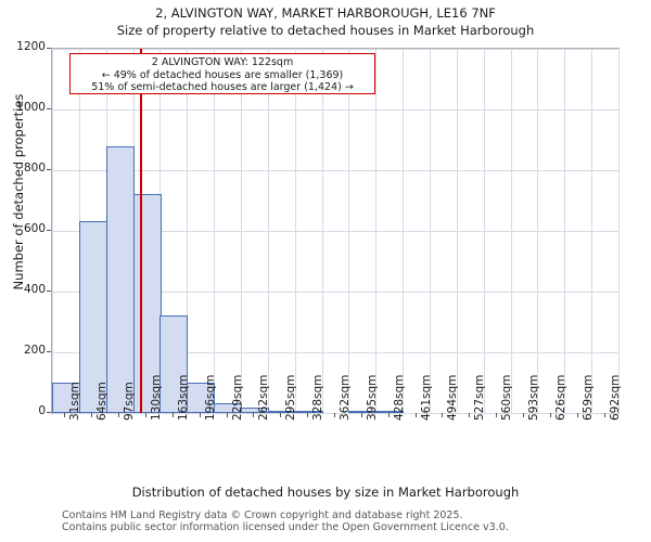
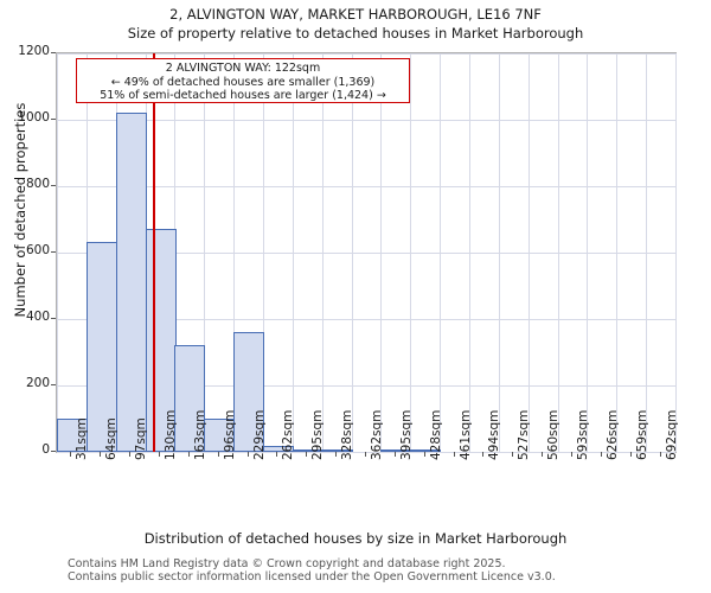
97sqm: 880 -> 1020
130sqm: 720 -> 670
229sqm: 30 -> 360
